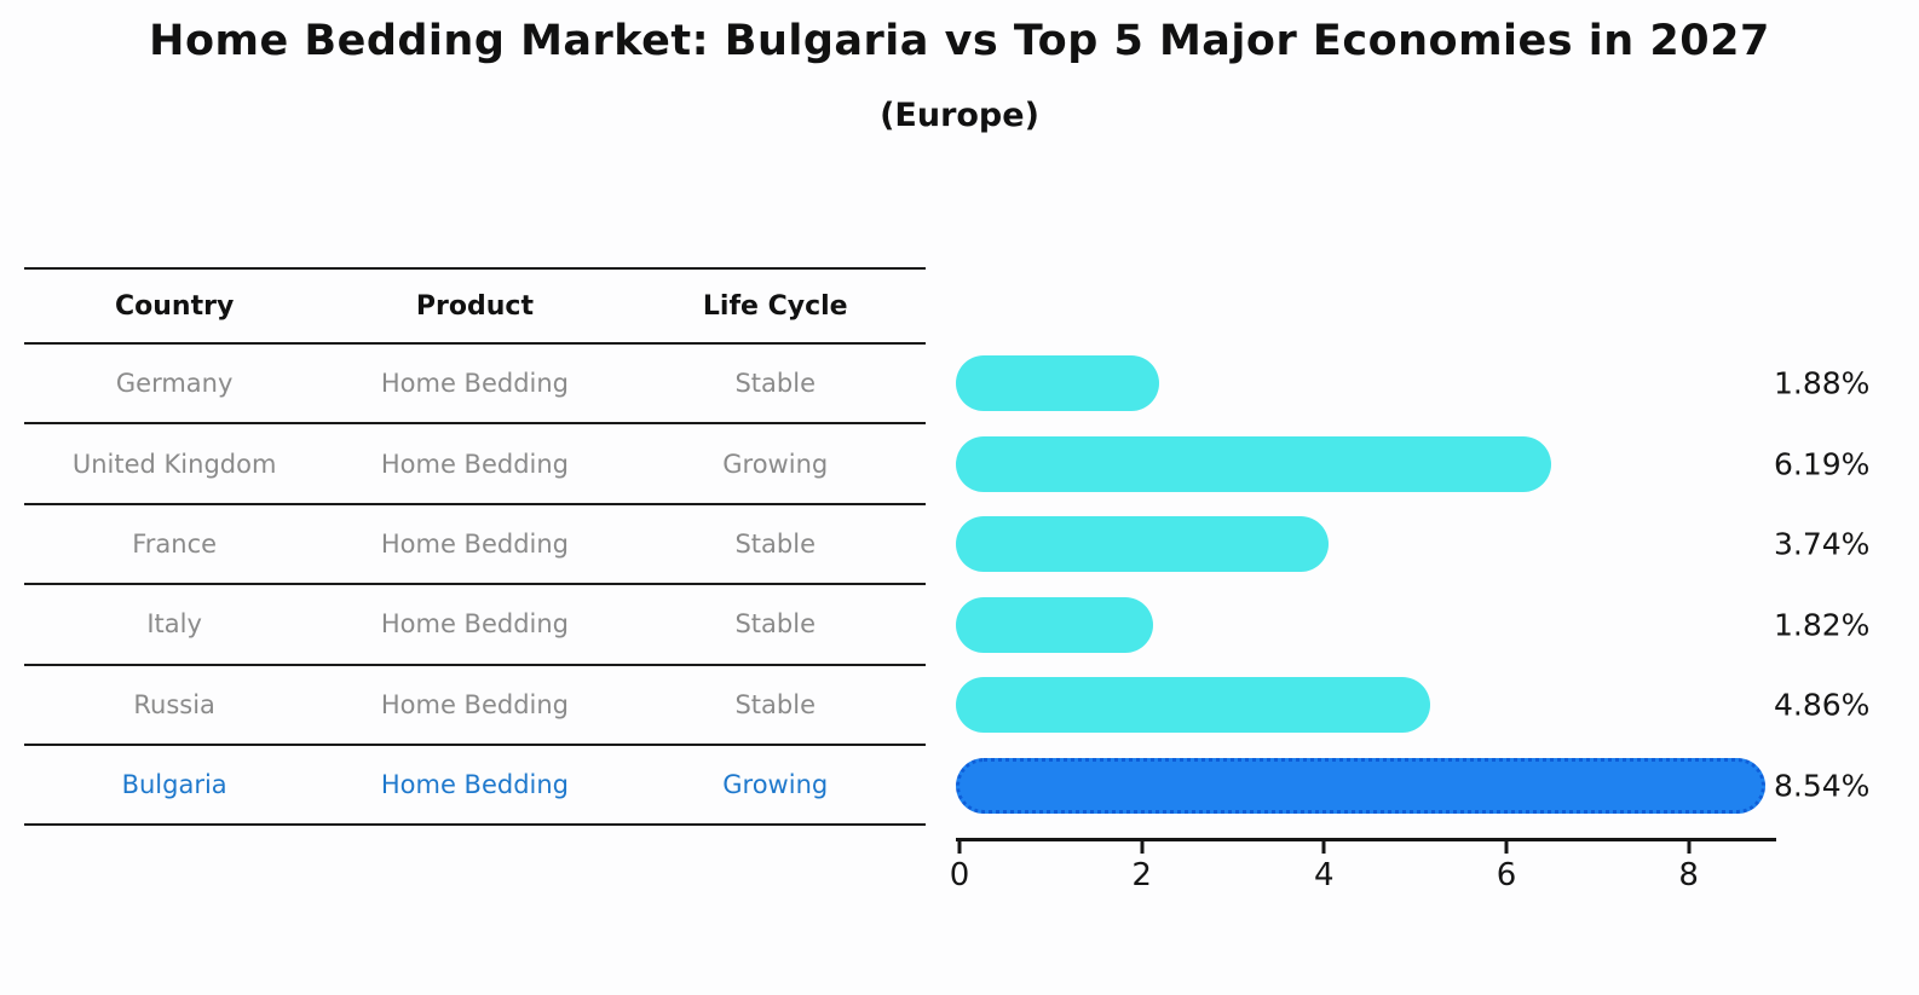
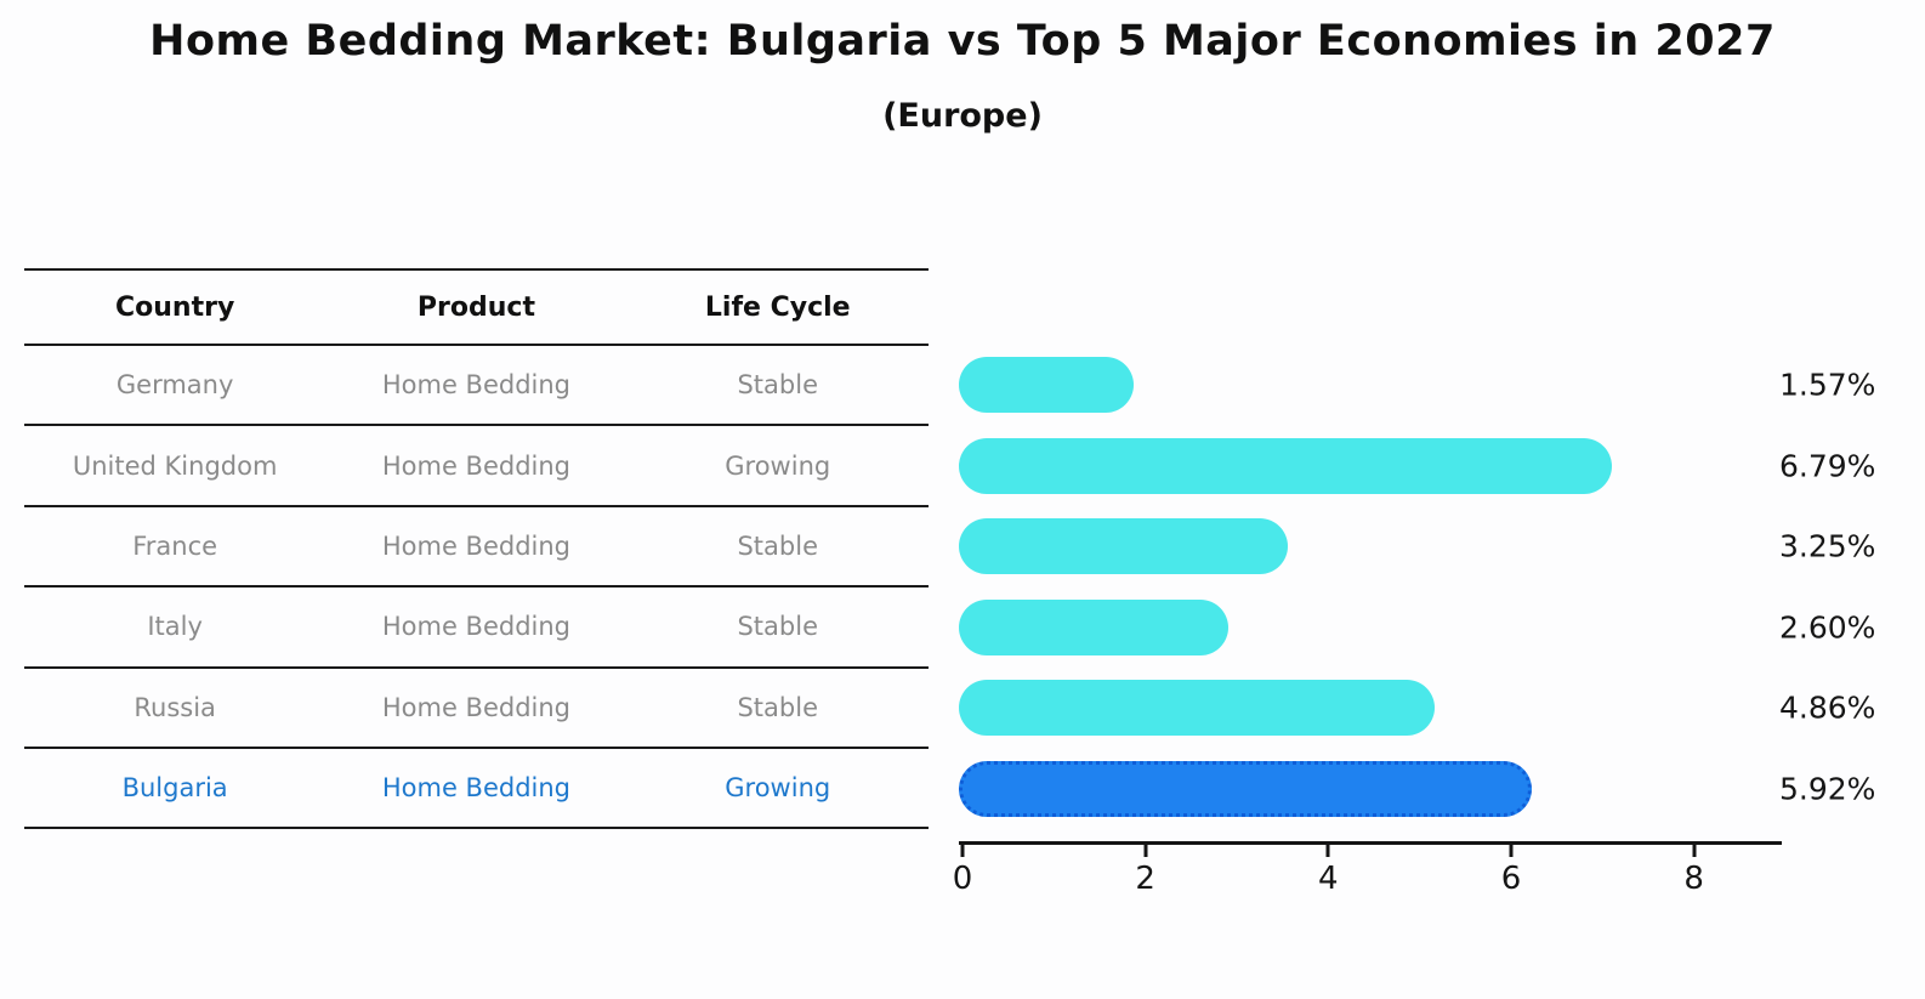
Germany: 1.88% -> 1.57%
United Kingdom: 6.19% -> 6.79%
France: 3.74% -> 3.25%
Italy: 1.82% -> 2.60%
Bulgaria: 8.54% -> 5.92%
